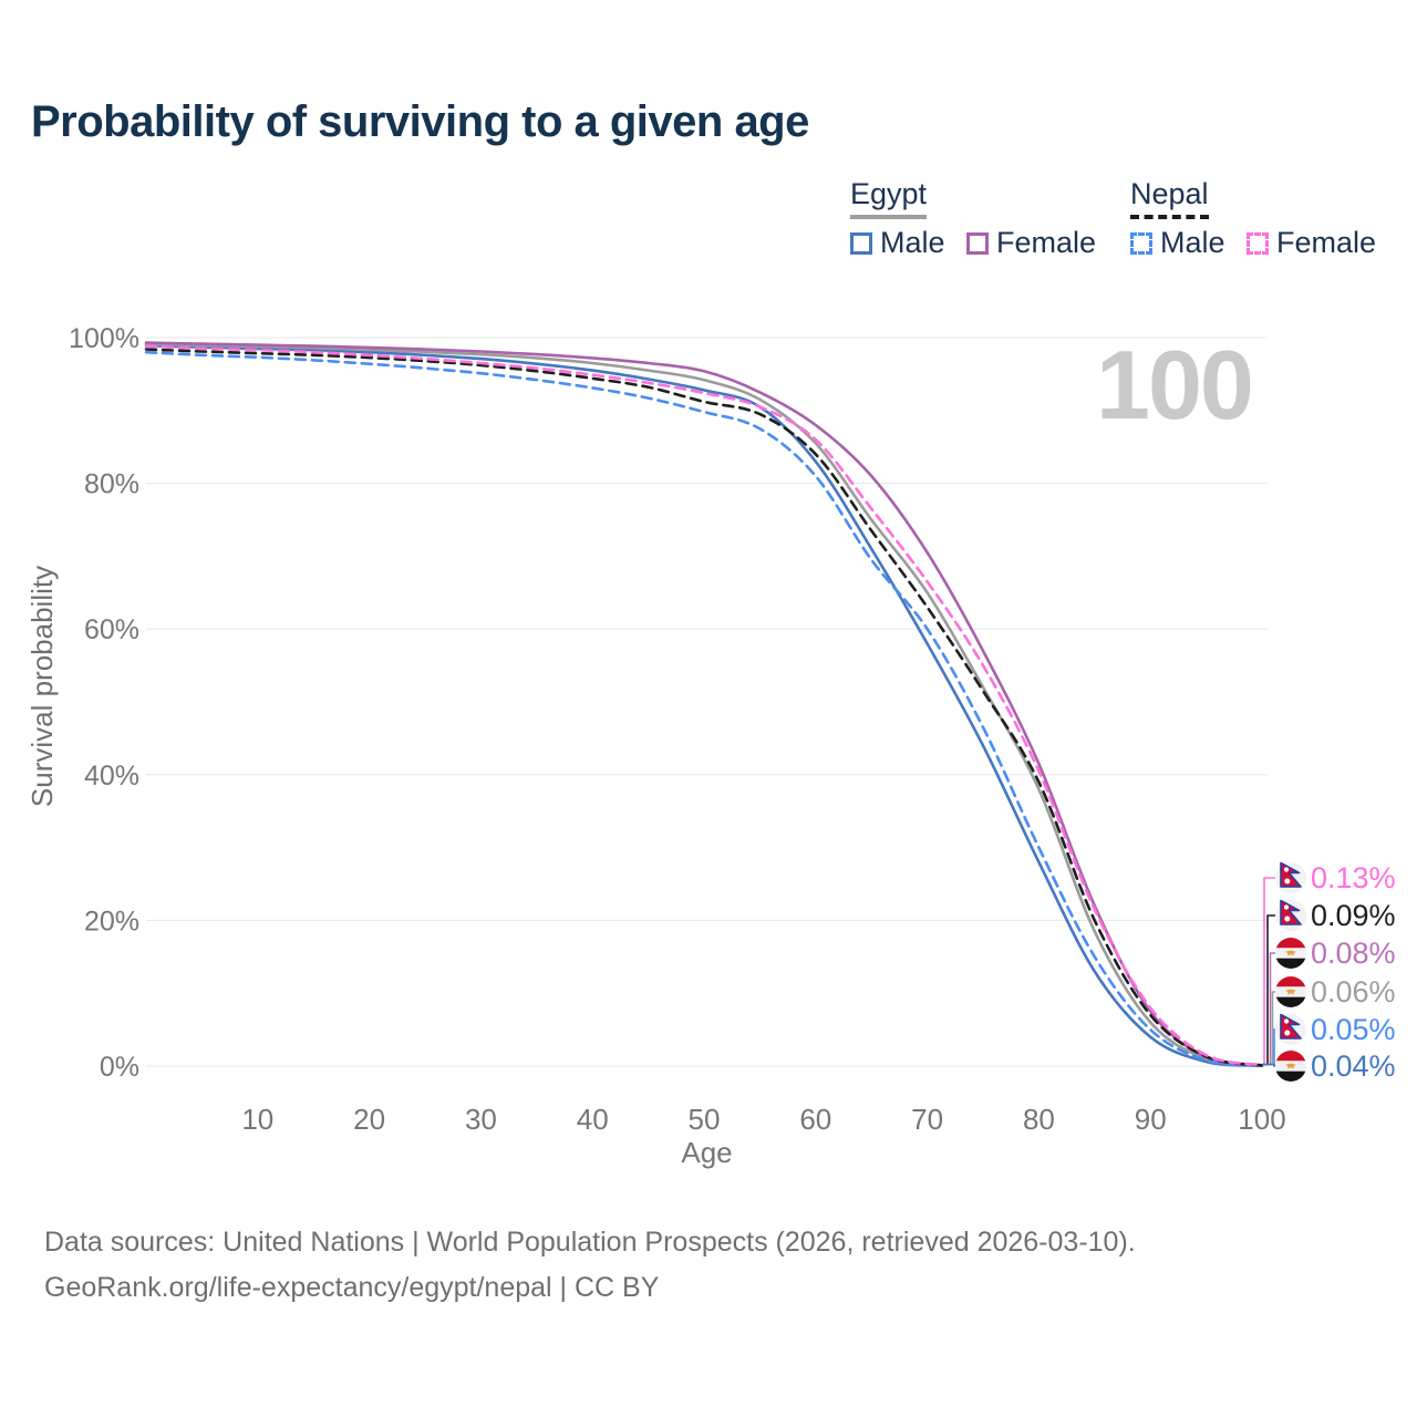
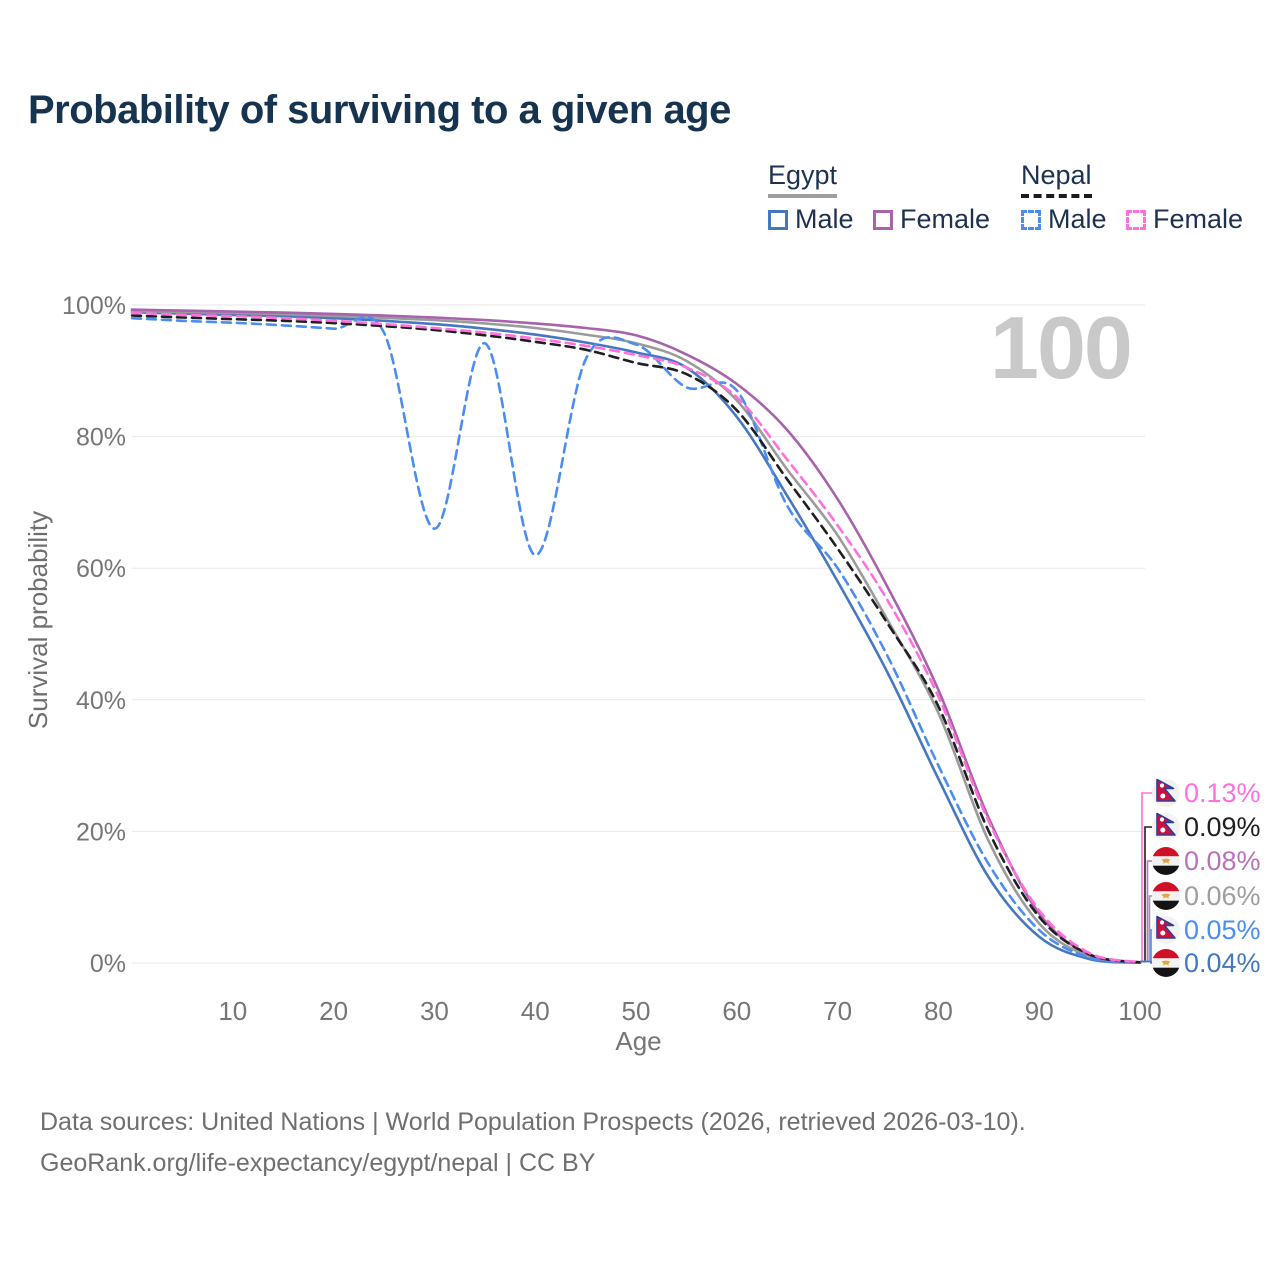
Nepal Male/30: 95% -> 66%
Nepal Male/40: 93% -> 62%
Nepal Male/50: 90% -> 94%
Nepal Male/60: 81% -> 87%
